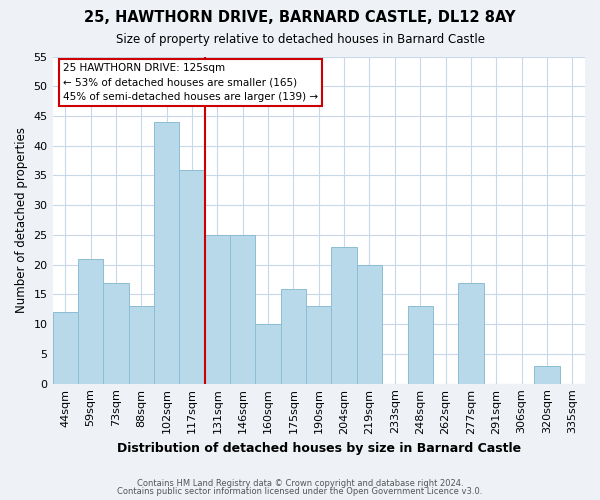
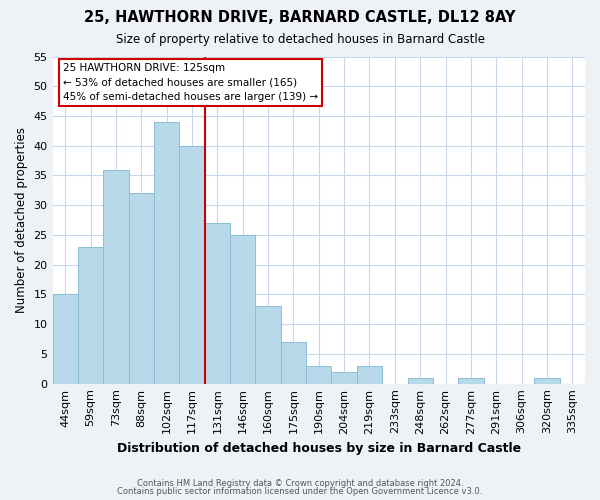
44sqm: 12 -> 15
59sqm: 21 -> 23
73sqm: 17 -> 36
88sqm: 13 -> 32
117sqm: 36 -> 40
131sqm: 25 -> 27
160sqm: 10 -> 13
175sqm: 16 -> 7
190sqm: 13 -> 3
204sqm: 23 -> 2
219sqm: 20 -> 3
248sqm: 13 -> 1
277sqm: 17 -> 1
320sqm: 3 -> 1
